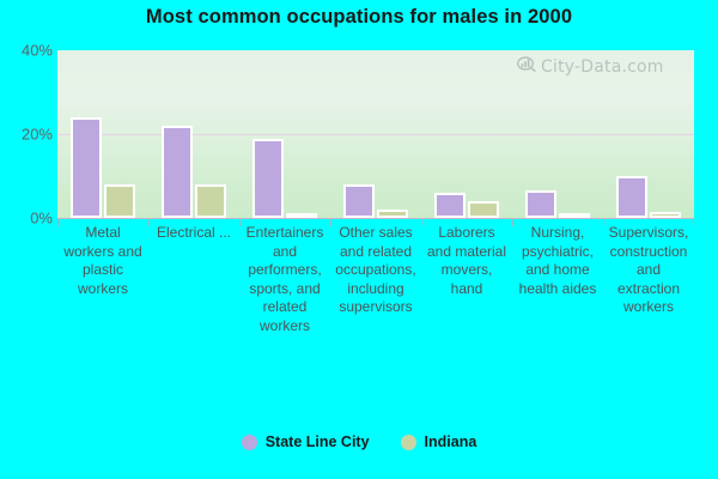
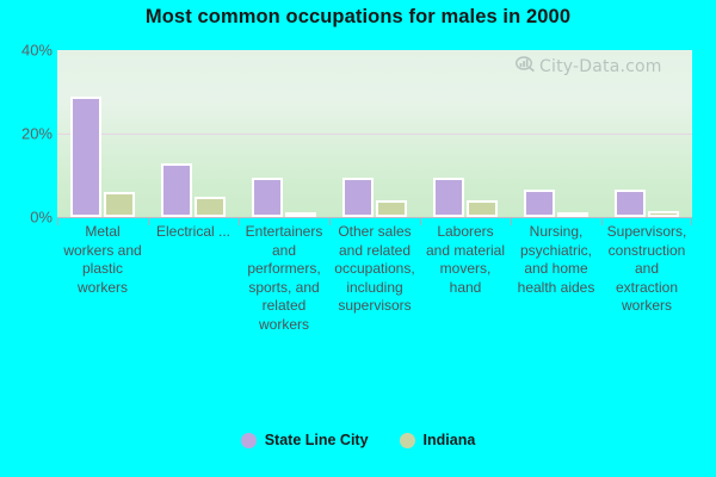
State Line City/Metal workers and plastic workers: 24% -> 29%
Indiana/Metal workers and plastic workers: 8% -> 6%
State Line City/Electrical ...: 22% -> 13%
Indiana/Electrical ...: 8% -> 5%
State Line City/Entertainers and performers, sports, and related workers: 19% -> 10%
State Line City/Other sales and related occupations, including supervisors: 8% -> 10%
Indiana/Other sales and related occupations, including supervisors: 2% -> 4%
State Line City/Laborers and material movers, hand: 6% -> 10%
State Line City/Supervisors, construction and extraction workers: 10% -> 6%
